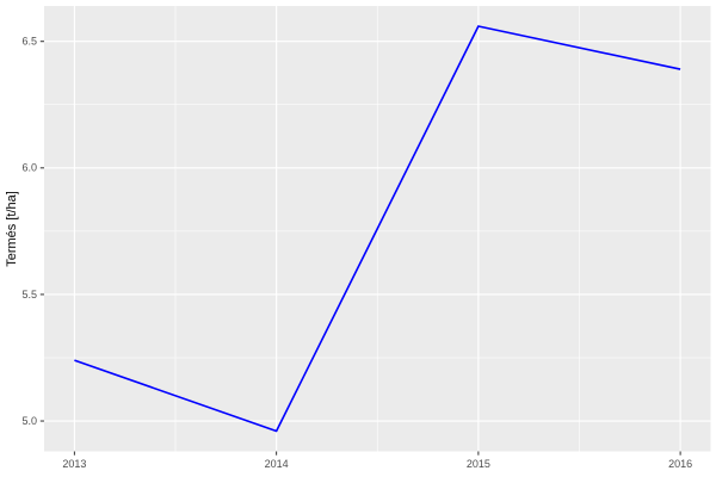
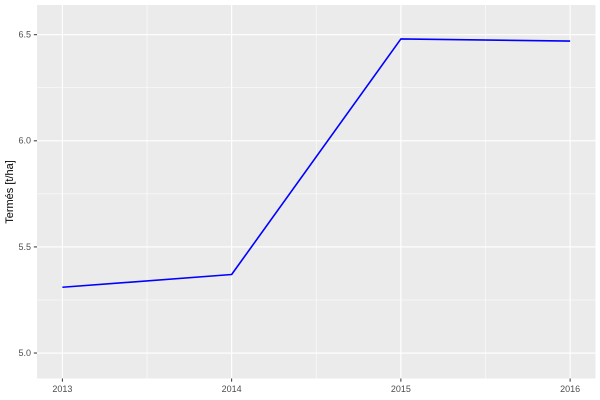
2013: 5.24 -> 5.31
2014: 4.96 -> 5.37
2015: 6.56 -> 6.48
2016: 6.39 -> 6.47
